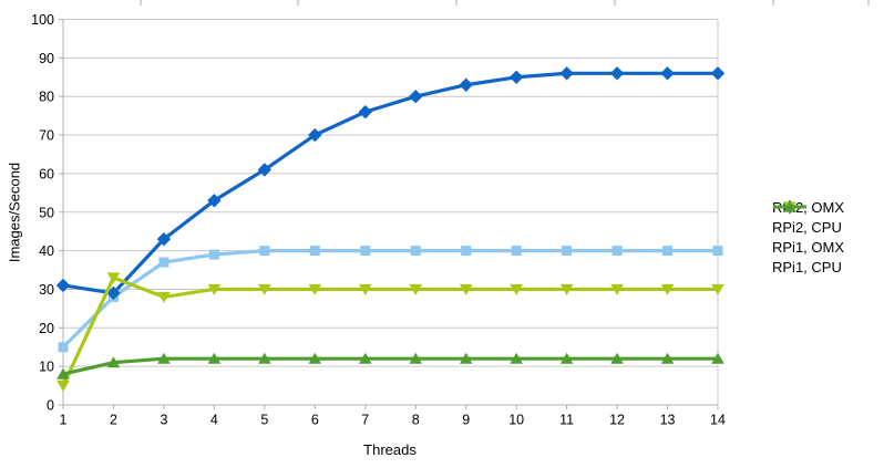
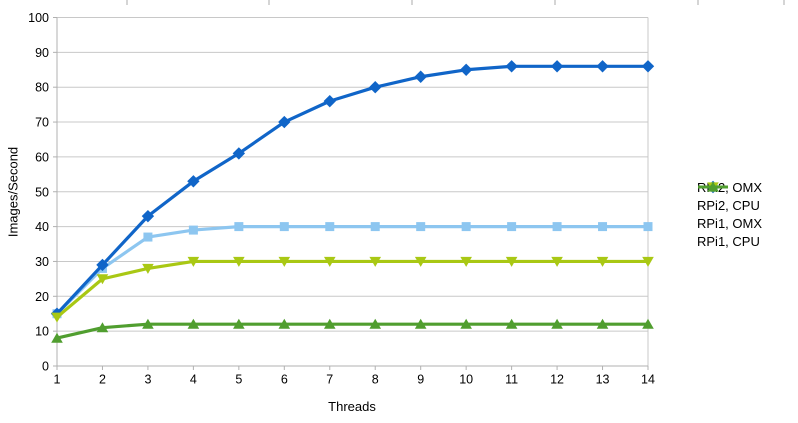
RPi2, CPU/1: 31 -> 15
RPi1, OMX/1: 5 -> 14
RPi1, OMX/2: 33 -> 25
